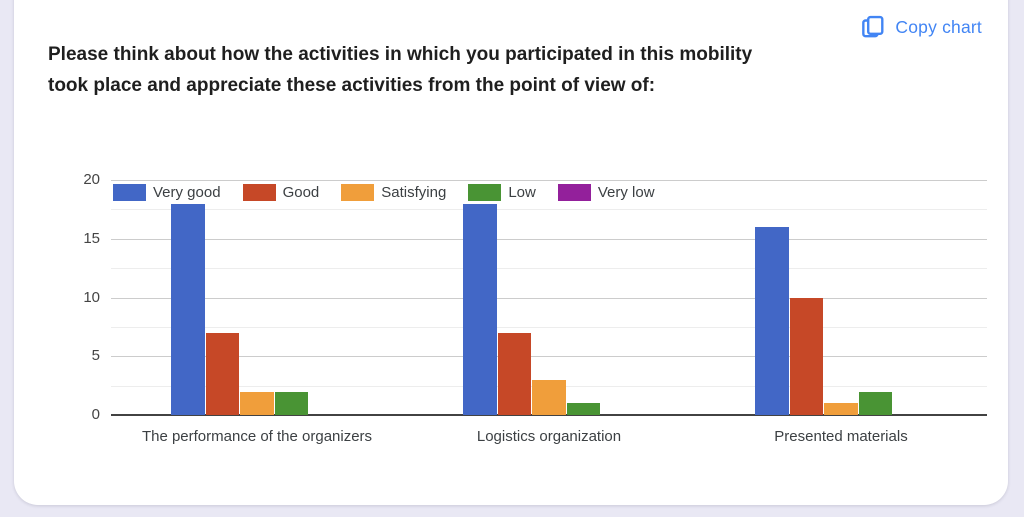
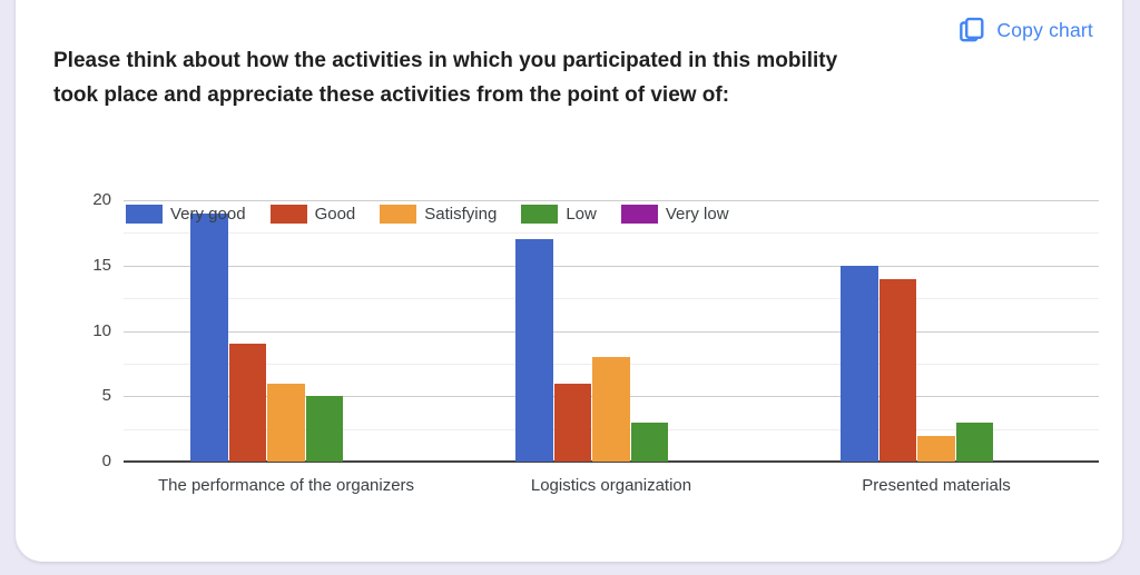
Very good/The performance of the organizers: 18 -> 19
Good/The performance of the organizers: 7 -> 9
Satisfying/The performance of the organizers: 2 -> 6
Low/The performance of the organizers: 2 -> 5
Very good/Logistics organization: 18 -> 17
Good/Logistics organization: 7 -> 6
Satisfying/Logistics organization: 3 -> 8
Low/Logistics organization: 1 -> 3
Very good/Presented materials: 16 -> 15
Good/Presented materials: 10 -> 14
Satisfying/Presented materials: 1 -> 2
Low/Presented materials: 2 -> 3
